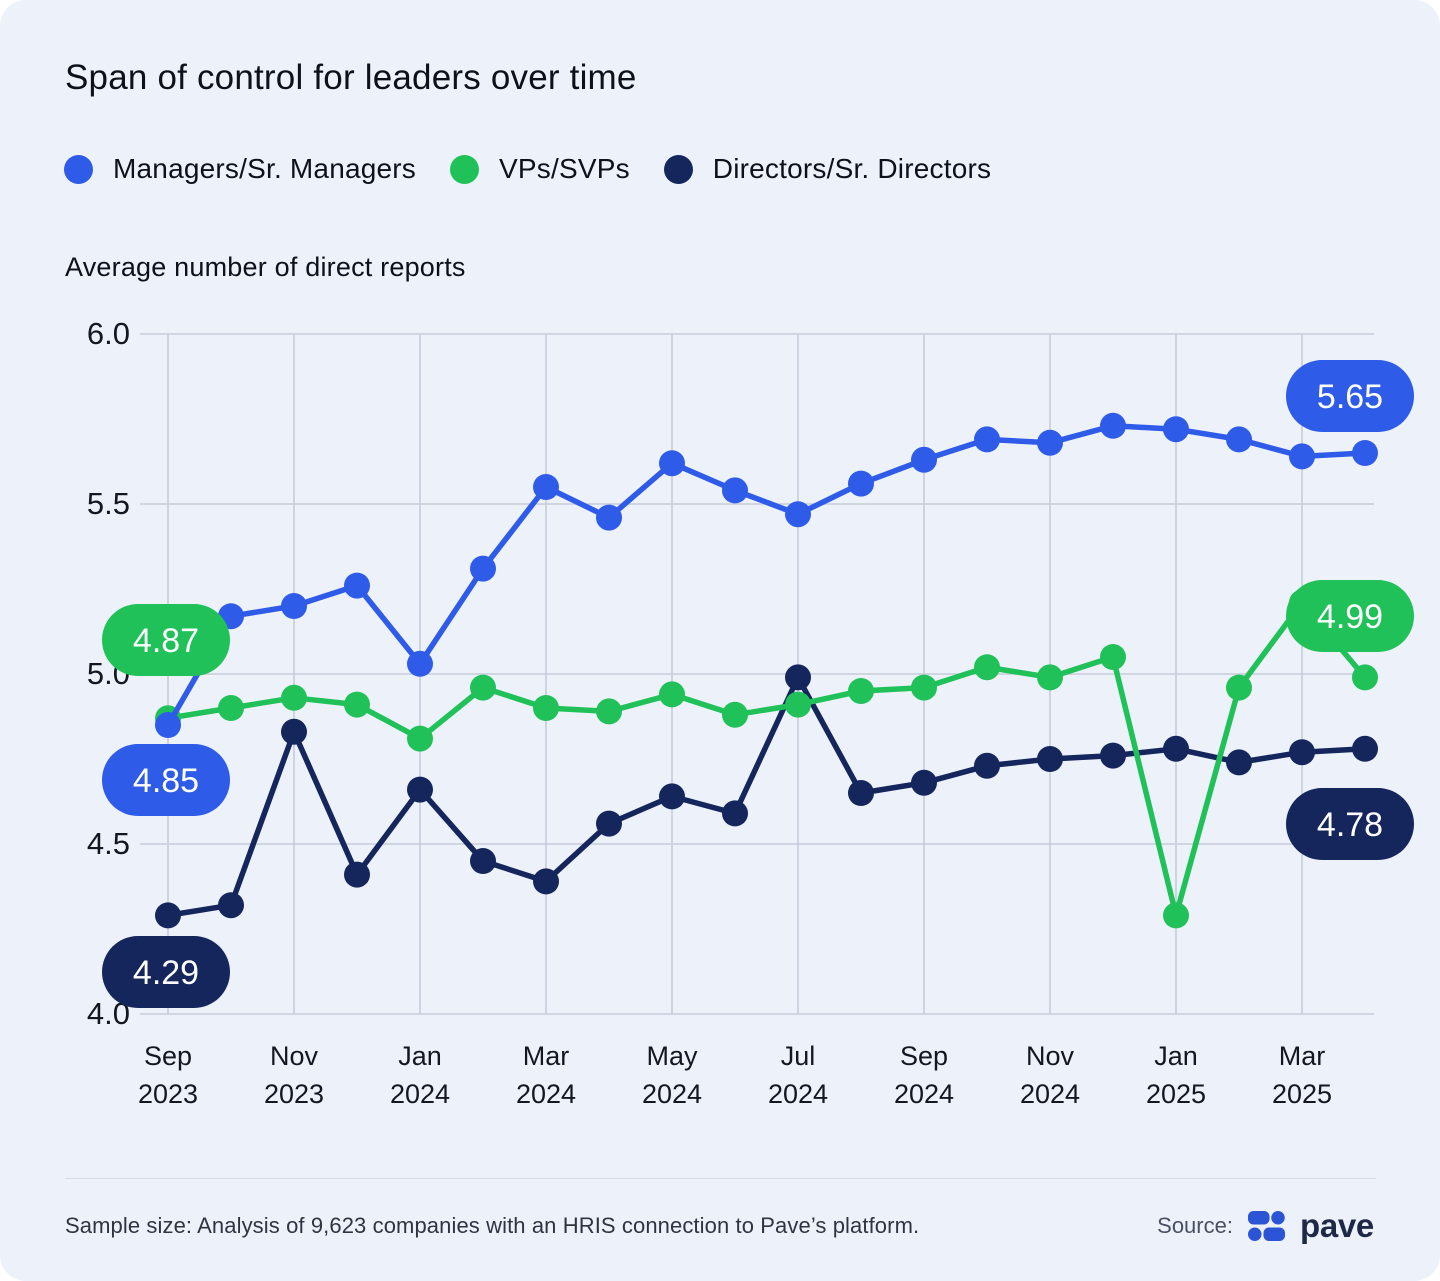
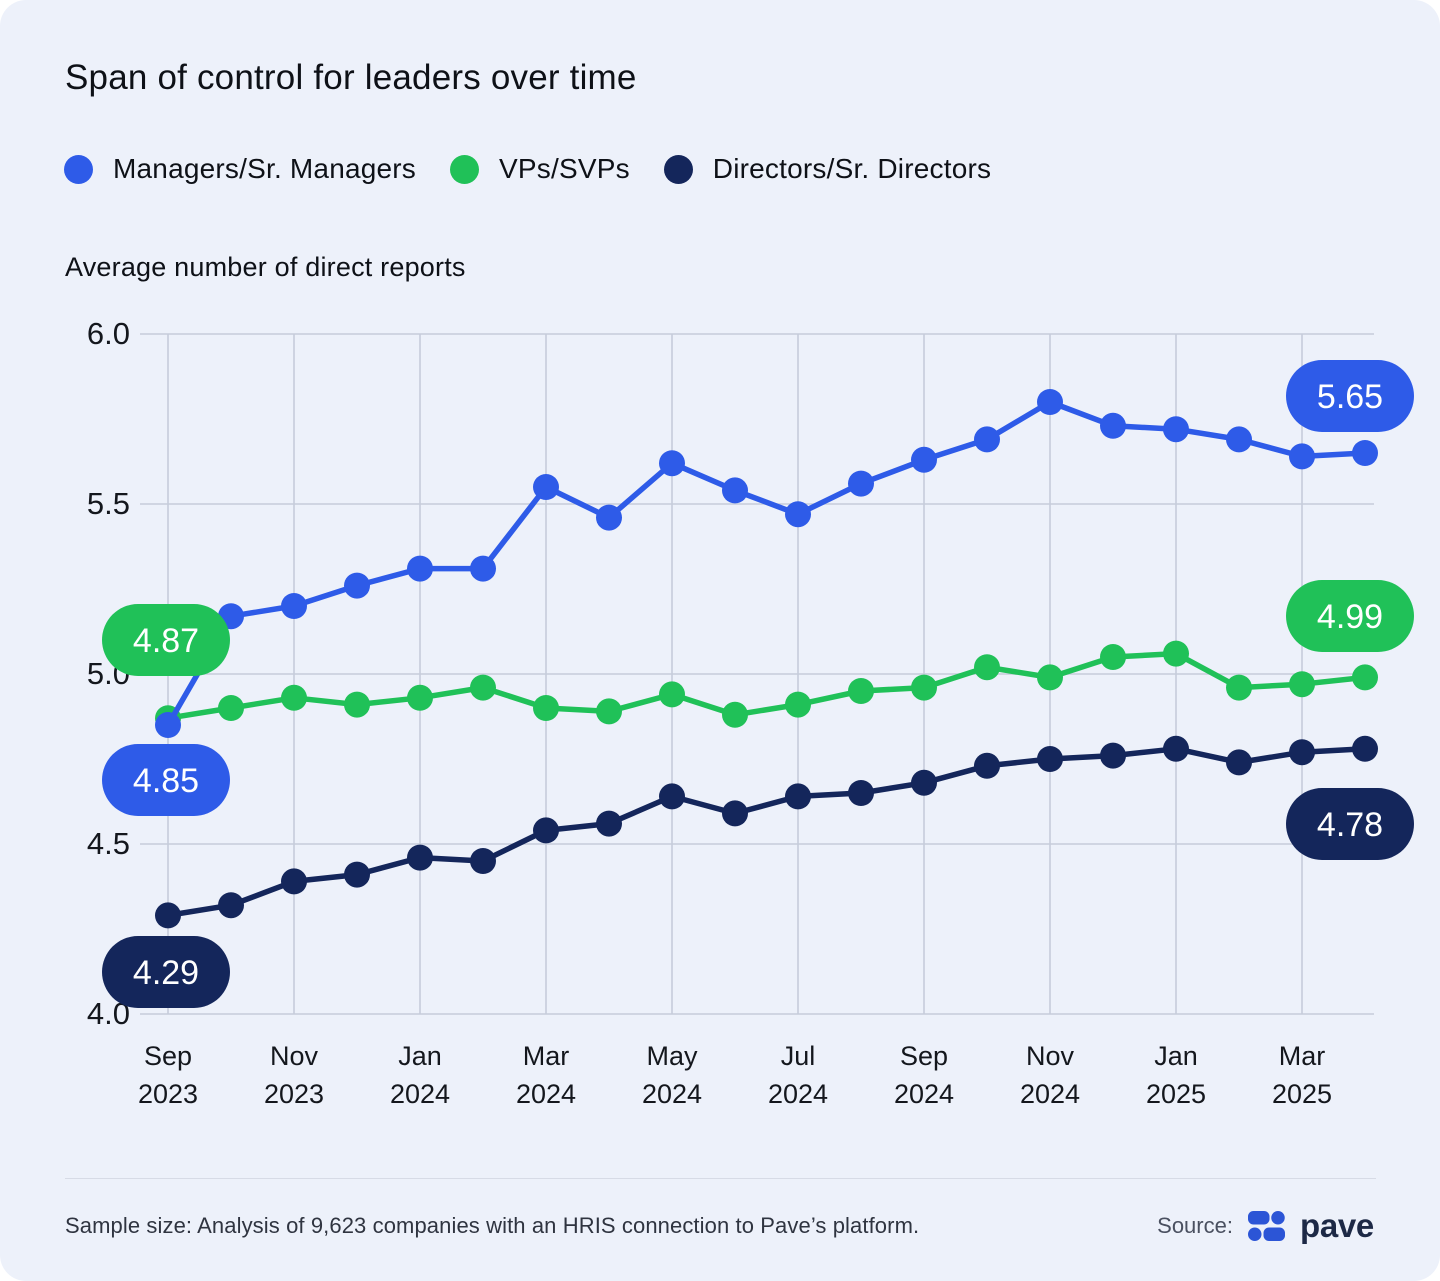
Directors/Sr. Directors/Nov 2023: 4.83 -> 4.39
Managers/Sr. Managers/Jan 2024: 5.03 -> 5.31
VPs/SVPs/Jan 2024: 4.81 -> 4.93
Directors/Sr. Directors/Jan 2024: 4.66 -> 4.46
Directors/Sr. Directors/Mar 2024: 4.39 -> 4.54
Directors/Sr. Directors/Jul 2024: 4.99 -> 4.64
Managers/Sr. Managers/Nov 2024: 5.68 -> 5.80
VPs/SVPs/Jan 2025: 4.29 -> 5.06
VPs/SVPs/Mar 2025: 5.21 -> 4.97
